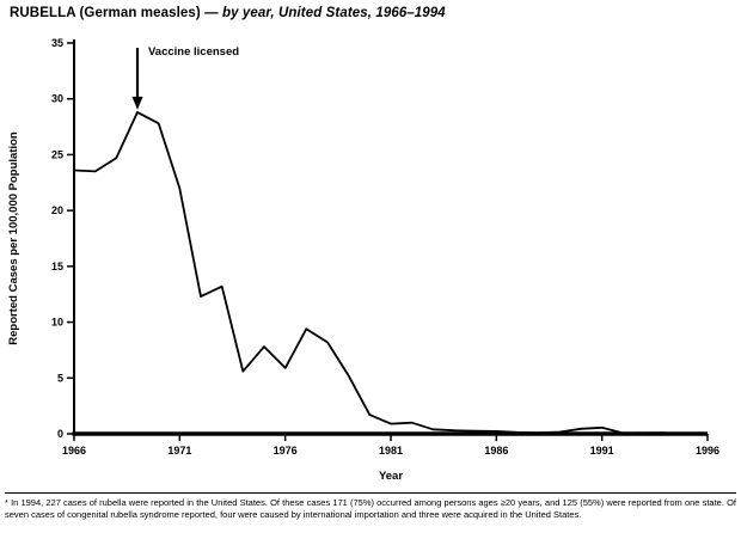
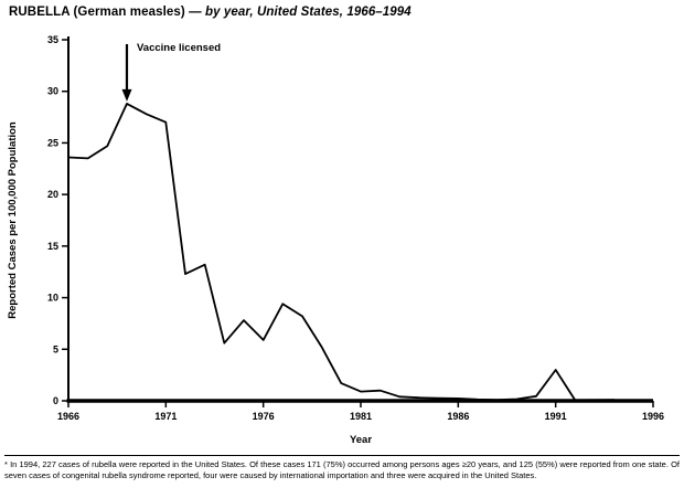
1971: 22 -> 27
1991: 1 -> 3
